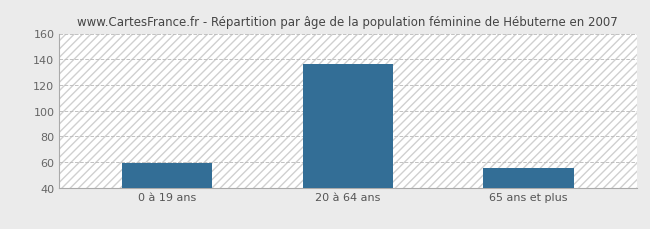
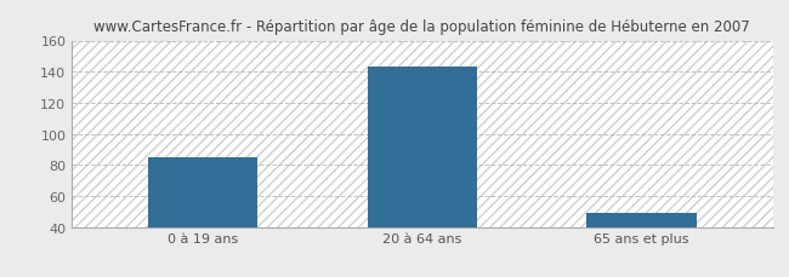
0 à 19 ans: 59 -> 85
20 à 64 ans: 136 -> 143
65 ans et plus: 55 -> 49
